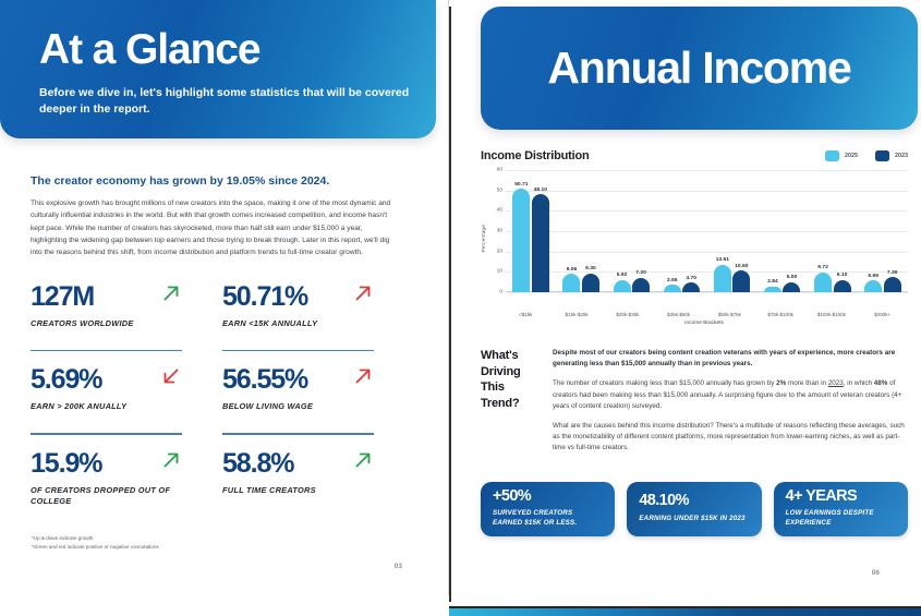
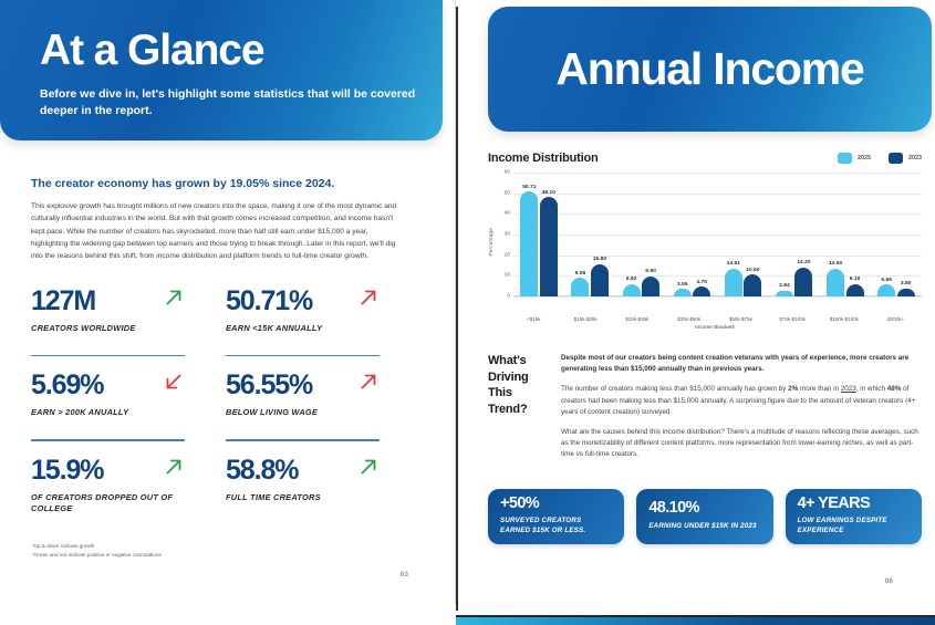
2023/$15k-$25k: 9.30 -> 15.80
2023/$25k-$35k: 7.20 -> 9.90
2023/$75k-$100k: 5.00 -> 14.20
2025/$100k-$150k: 9.72 -> 13.50
2023/$200k+: 7.30 -> 3.80
